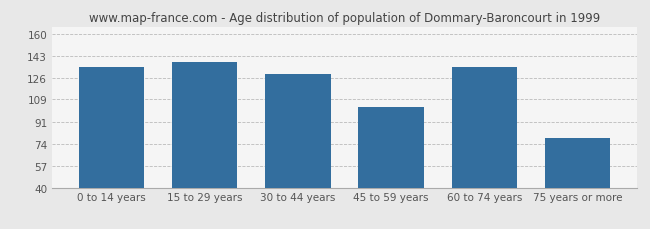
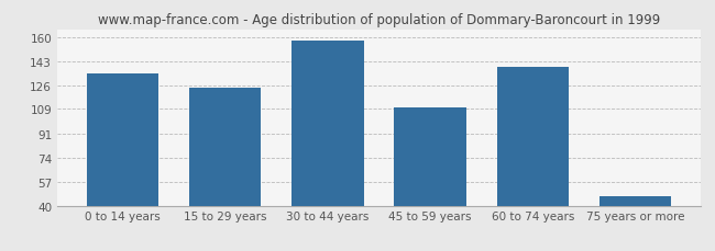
15 to 29 years: 138 -> 124
30 to 44 years: 129 -> 158
45 to 59 years: 103 -> 110
60 to 74 years: 134 -> 139
75 years or more: 79 -> 47
